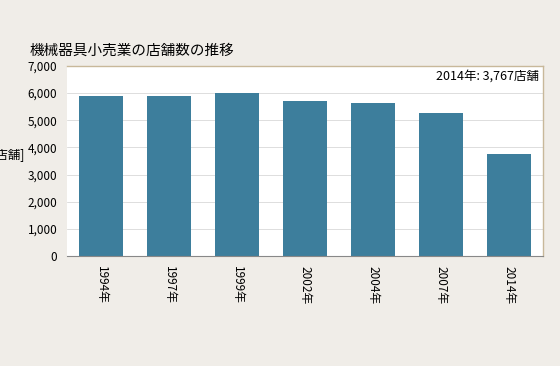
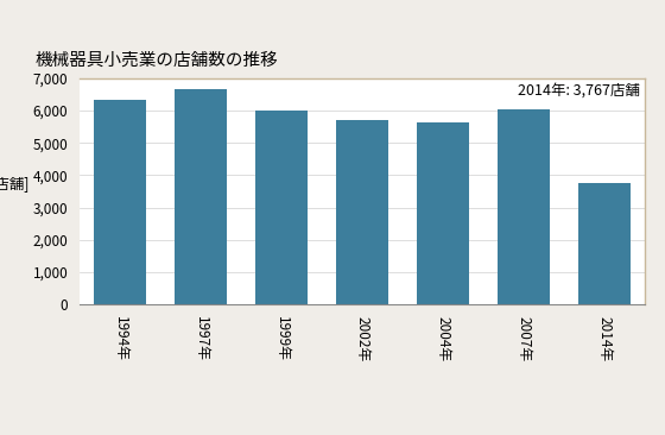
1994年: 5,900 -> 6,350
1997年: 5,900 -> 6,650
2007年: 5,280 -> 6,050
